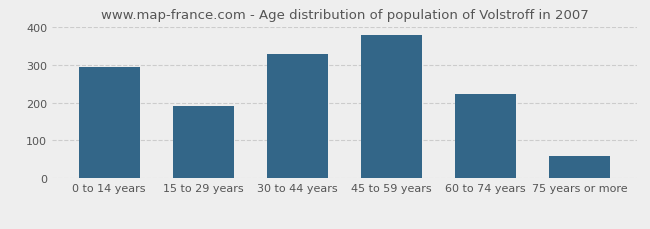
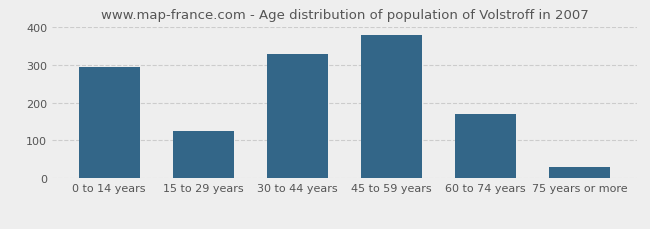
15 to 29 years: 190 -> 125
60 to 74 years: 223 -> 170
75 years or more: 58 -> 30
